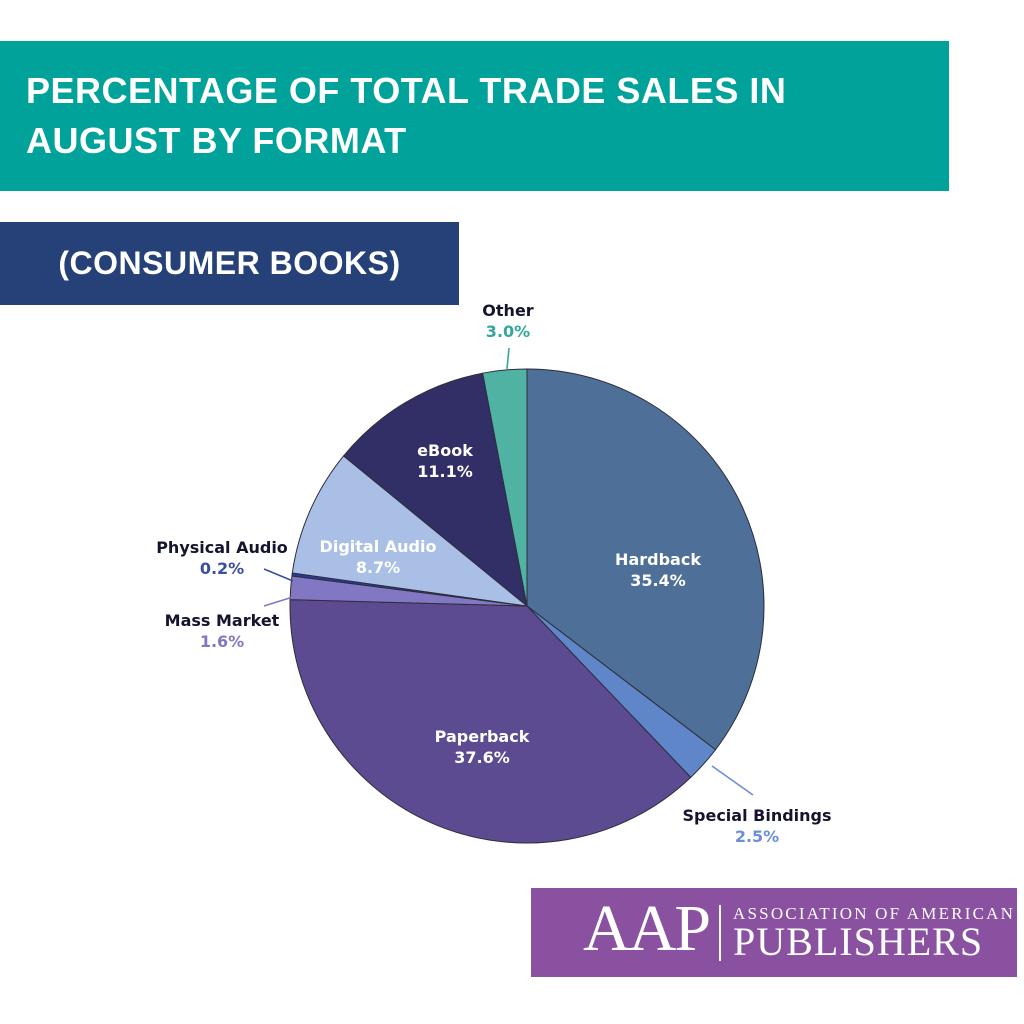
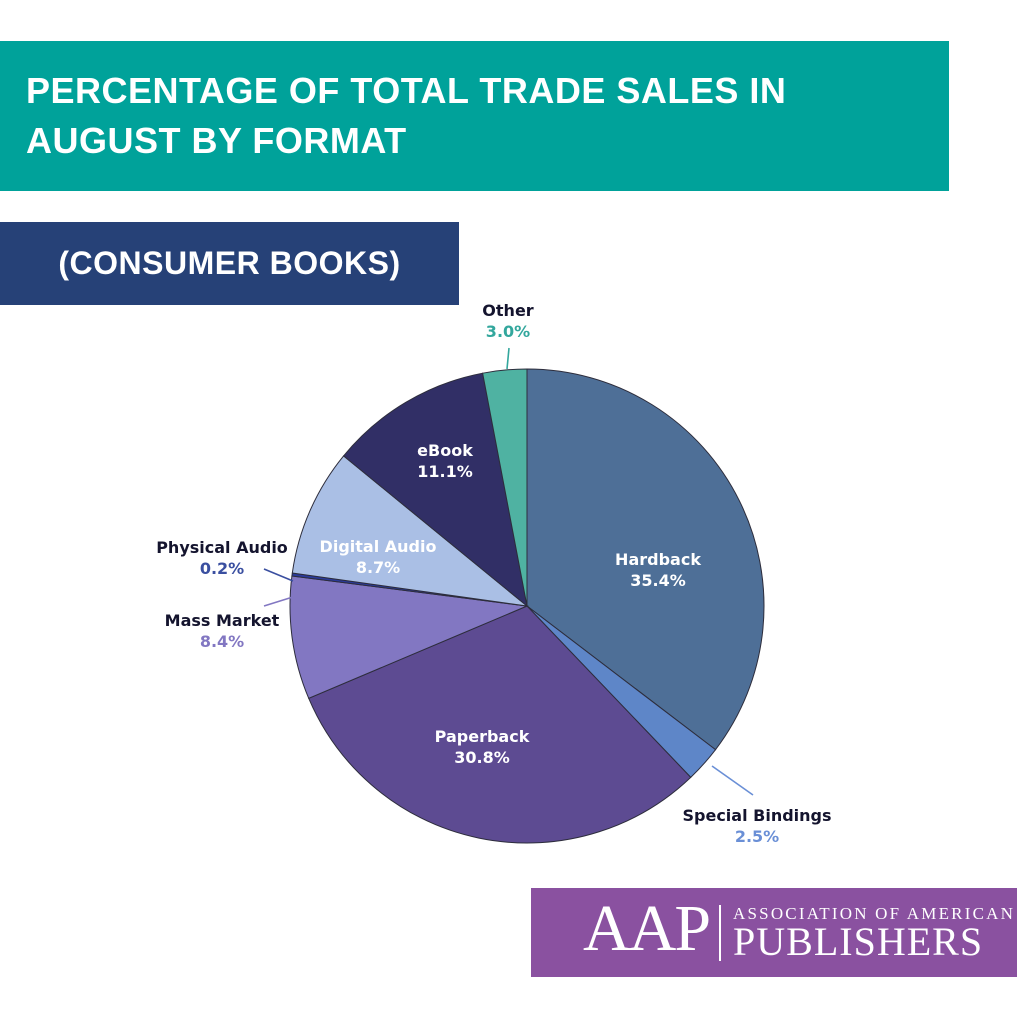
Paperback: 37.6% -> 30.8%
Mass Market: 1.6% -> 8.4%
